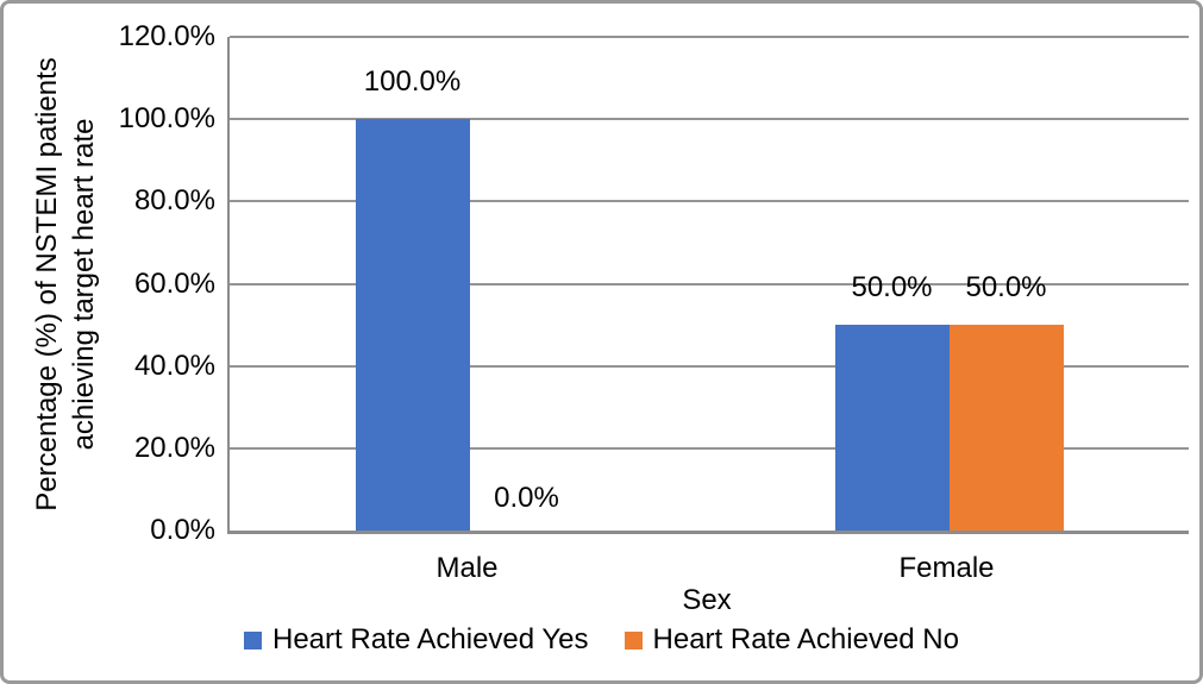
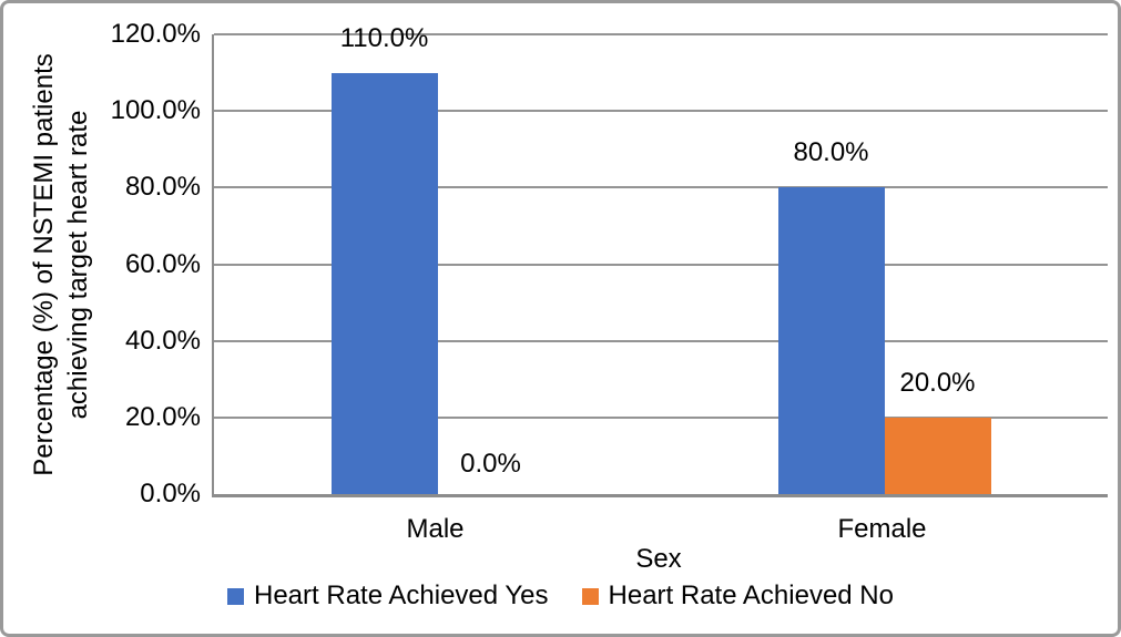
Heart Rate Achieved Yes/Male: 100.0% -> 110.0%
Heart Rate Achieved Yes/Female: 50.0% -> 80.0%
Heart Rate Achieved No/Female: 50.0% -> 20.0%
